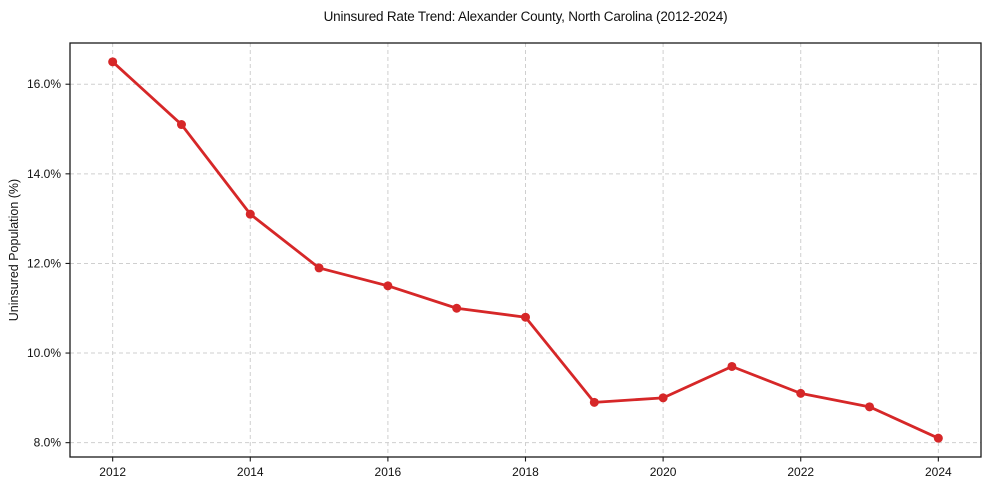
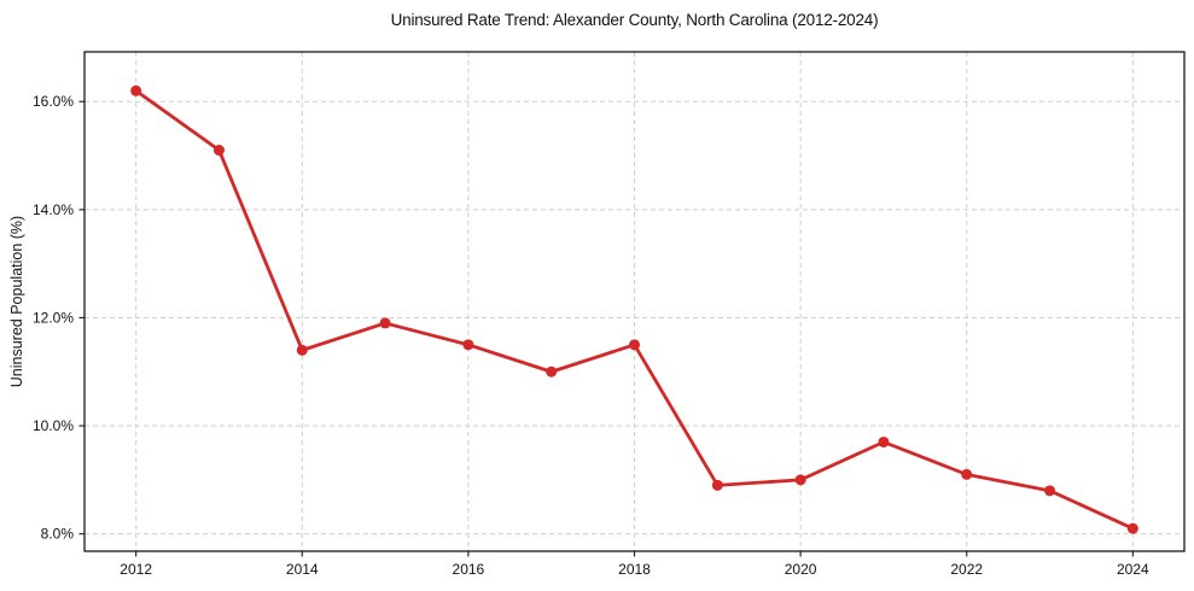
2012: 16.5% -> 16.2%
2014: 13.1% -> 11.4%
2018: 10.8% -> 11.5%
